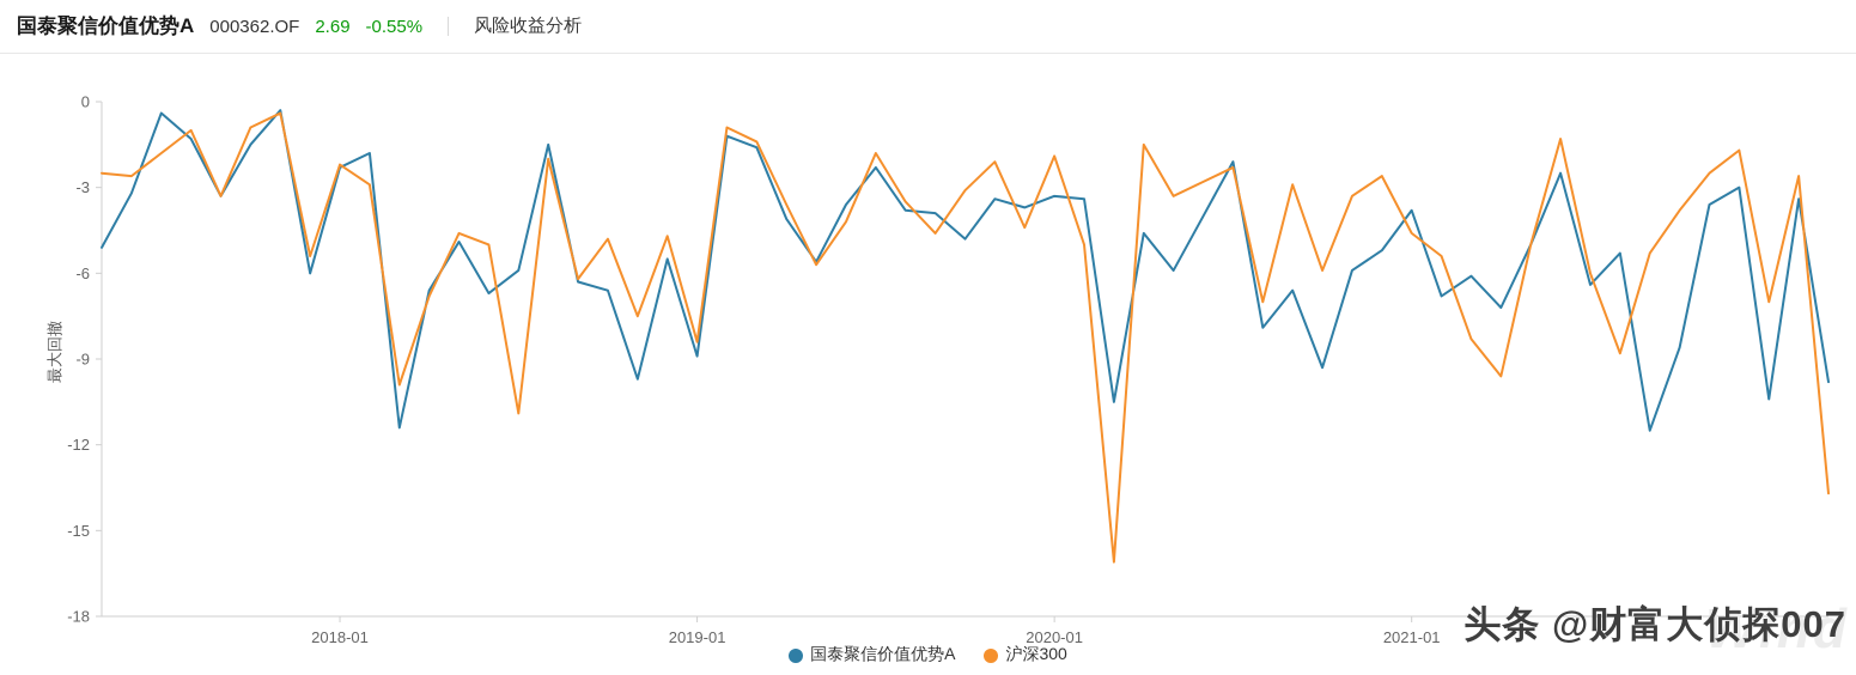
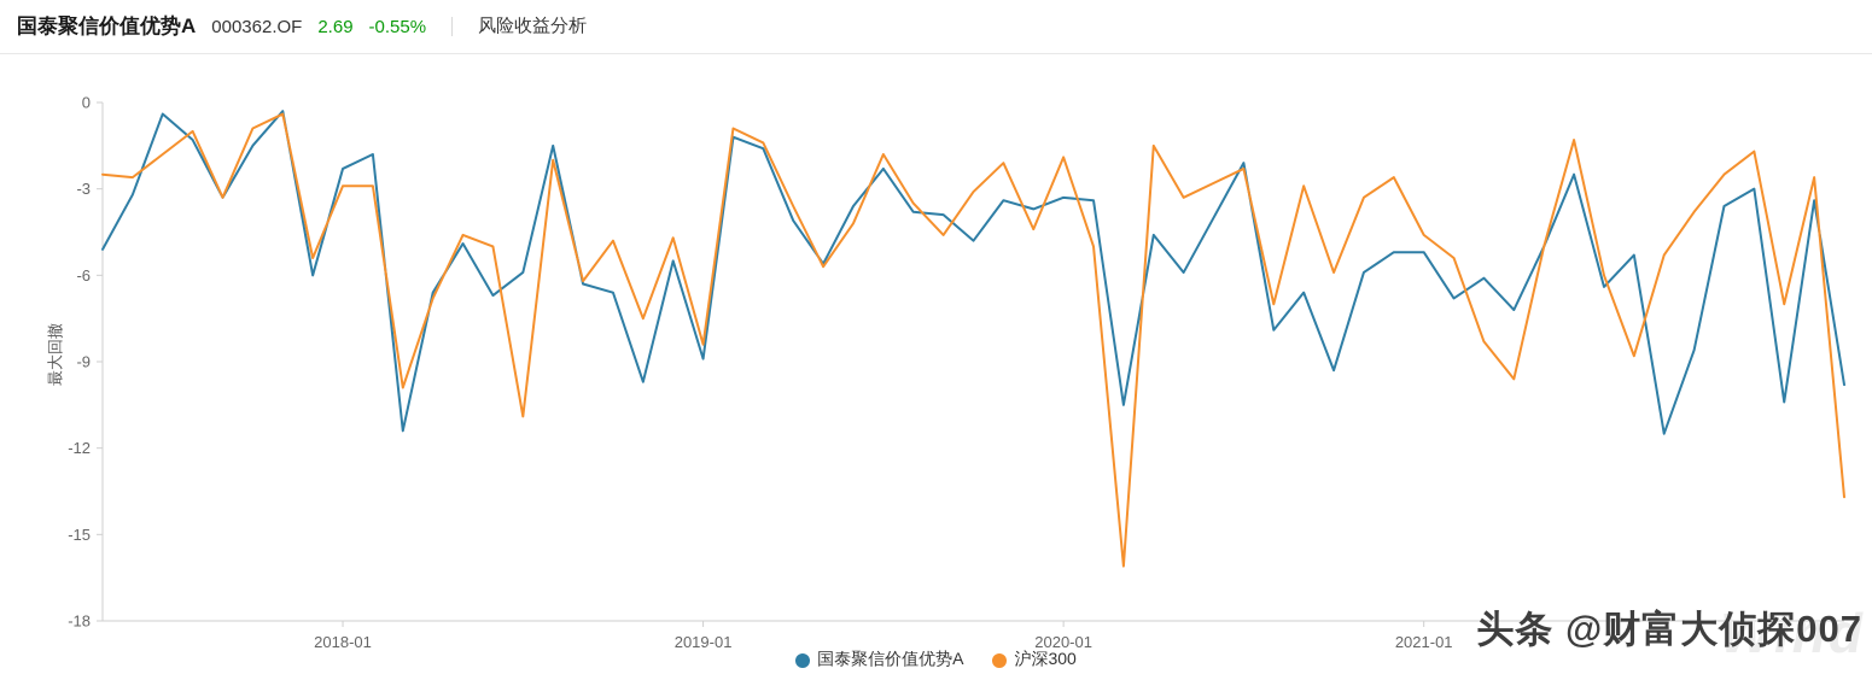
沪深300/2018-01: -2.2 -> -2.9
国泰聚信价值优势A/2021-01: -3.8 -> -5.2
